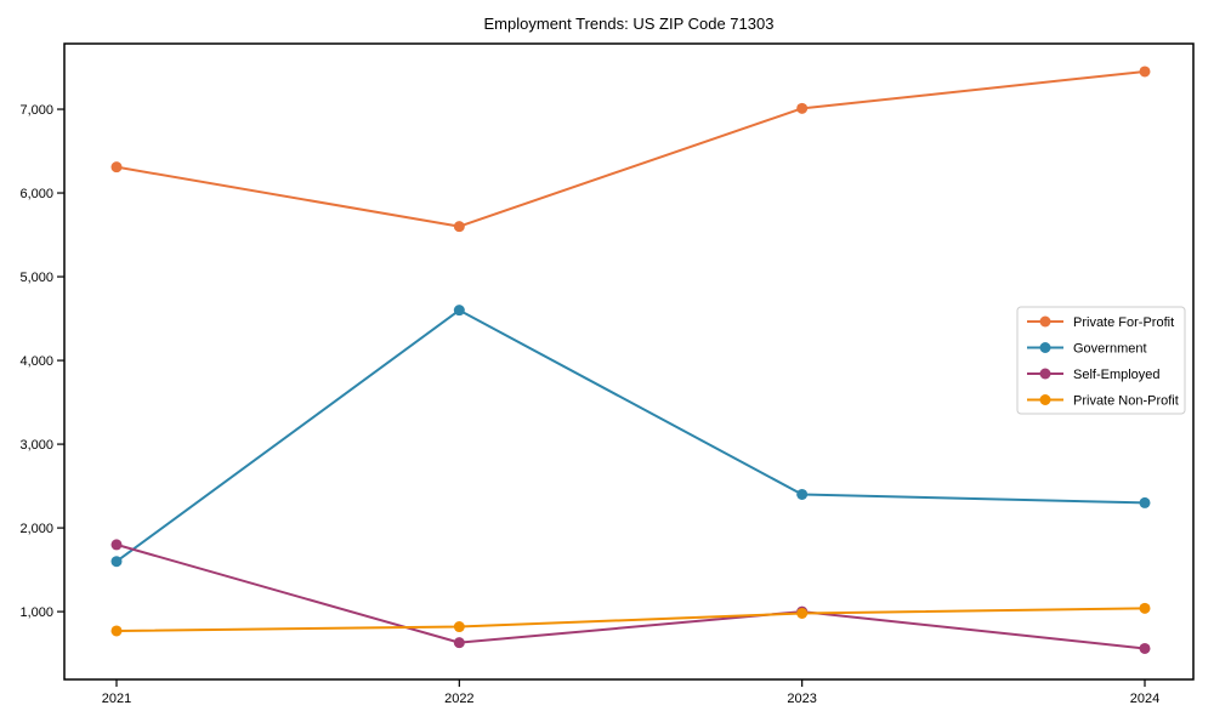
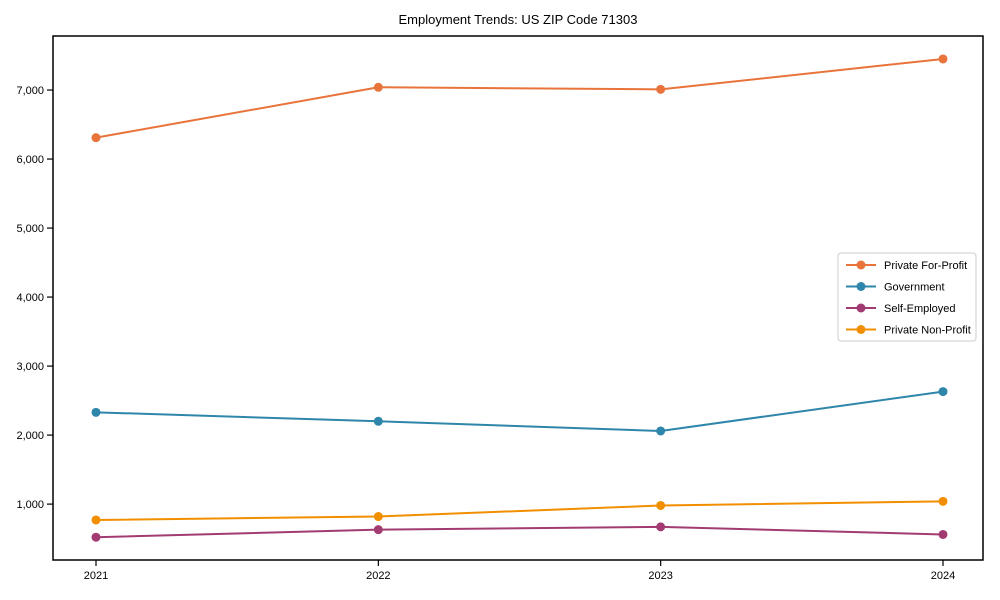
Government/2021: 1600 -> 2300
Self-Employed/2021: 1800 -> 500
Private For-Profit/2022: 5600 -> 7000
Government/2022: 4600 -> 2200
Government/2023: 2400 -> 2100
Self-Employed/2023: 1000 -> 700
Government/2024: 2300 -> 2600
